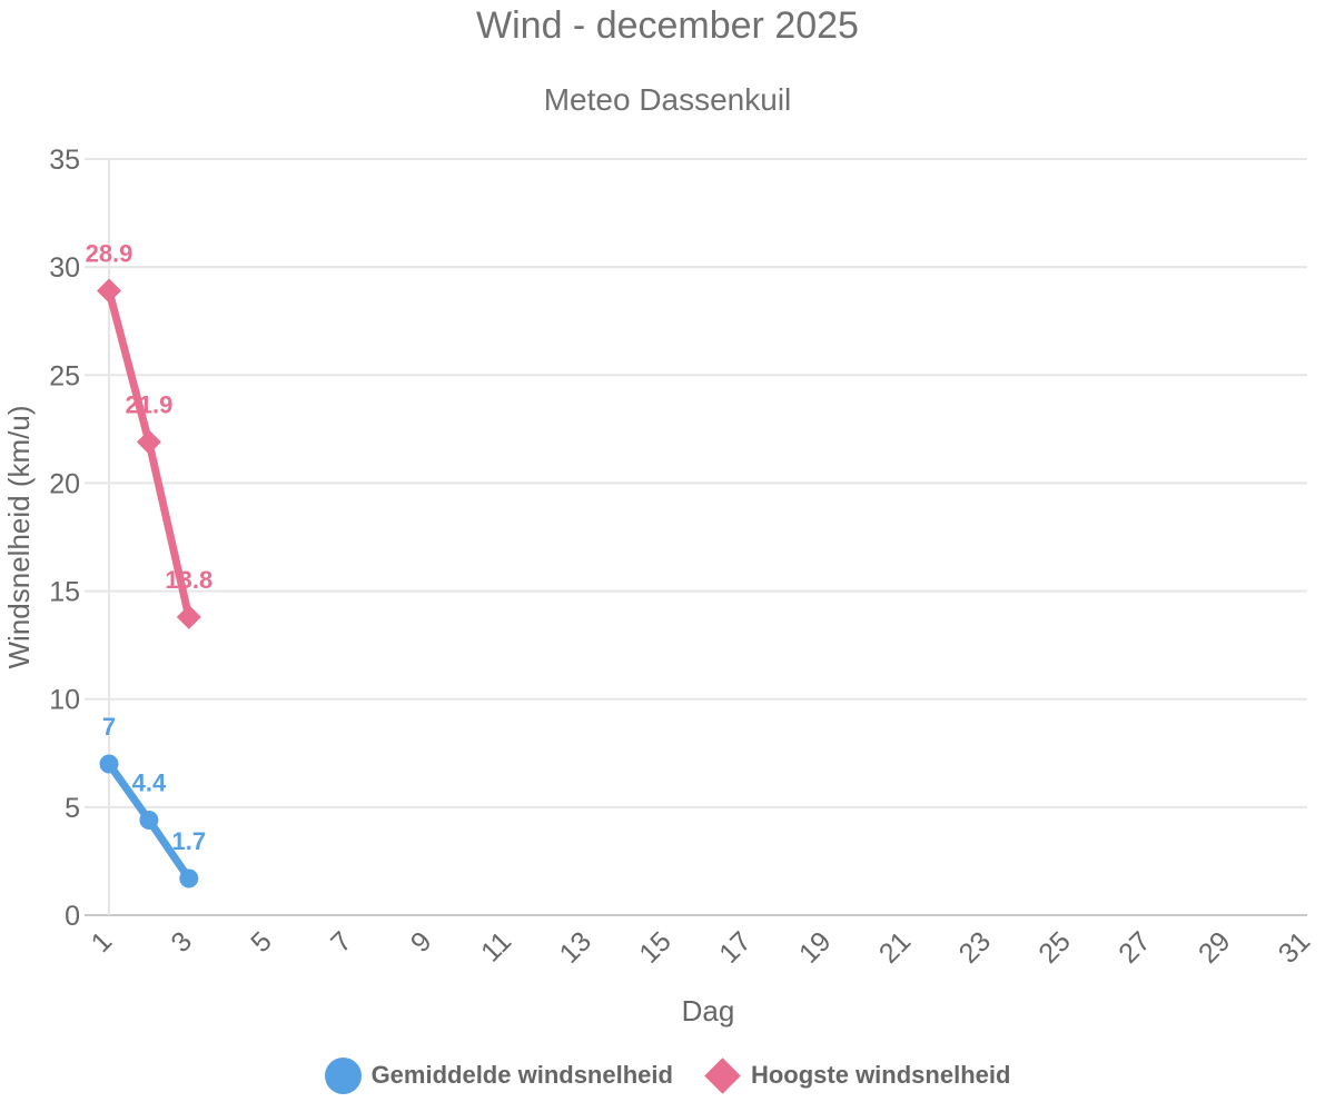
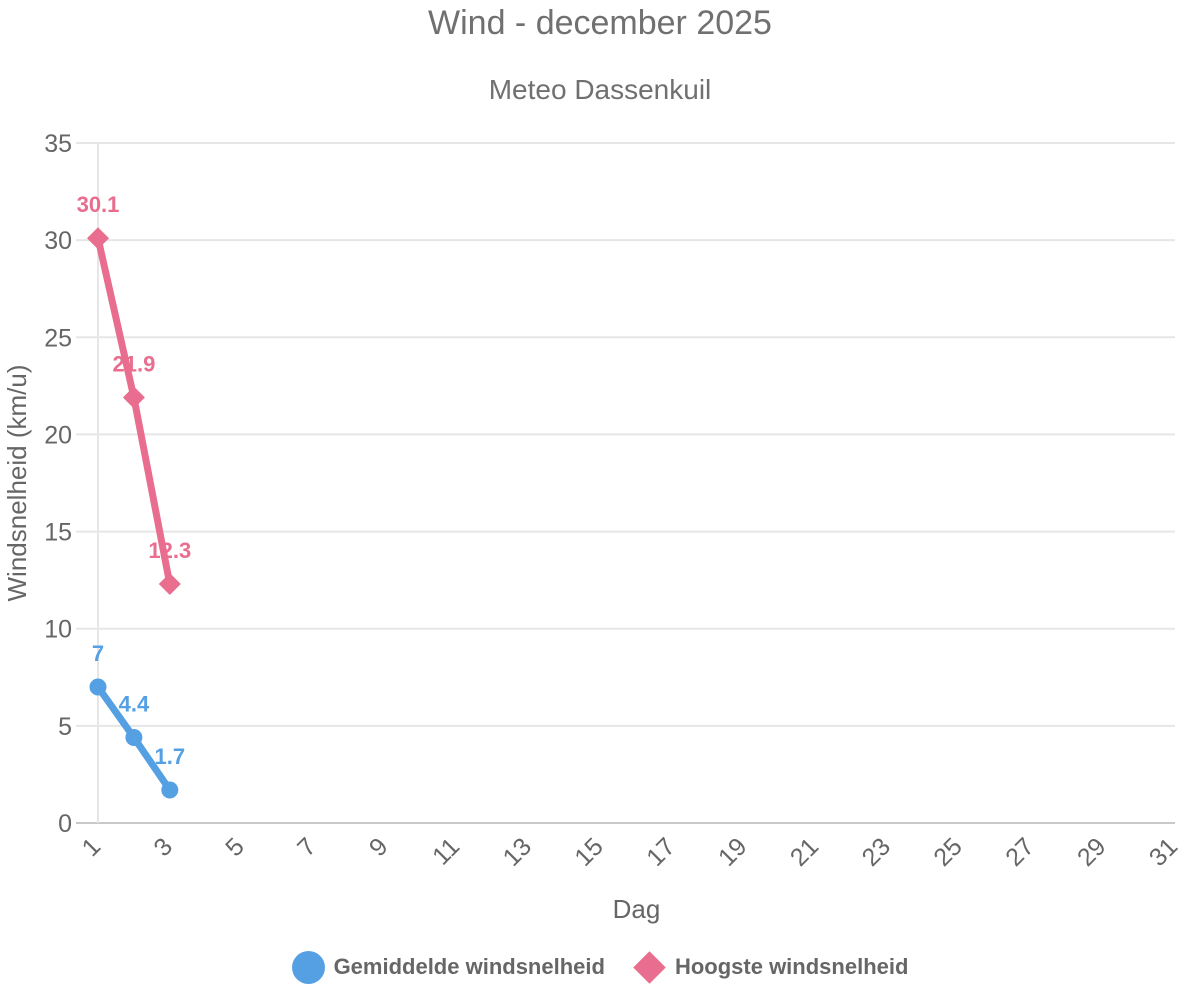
Hoogste windsnelheid/1: 28.9 -> 30.1
Hoogste windsnelheid/3: 13.8 -> 12.3
